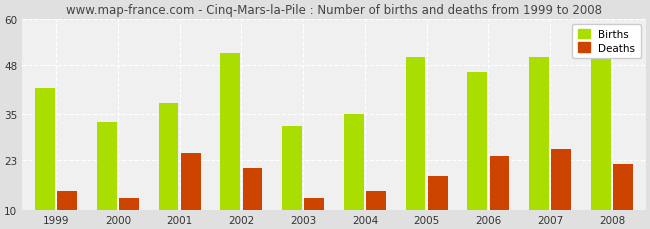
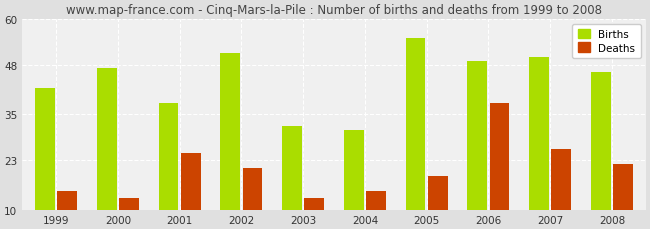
Births/2000: 33 -> 47
Births/2004: 35 -> 31
Births/2005: 50 -> 55
Births/2006: 46 -> 49
Deaths/2006: 24 -> 38
Births/2008: 50 -> 46
